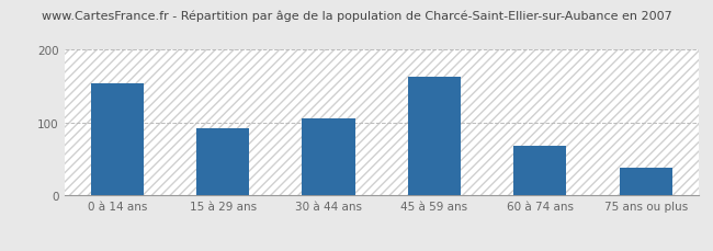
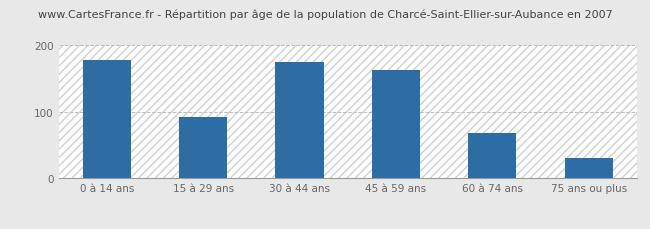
0 à 14 ans: 154 -> 178
30 à 44 ans: 106 -> 175
75 ans ou plus: 38 -> 30
